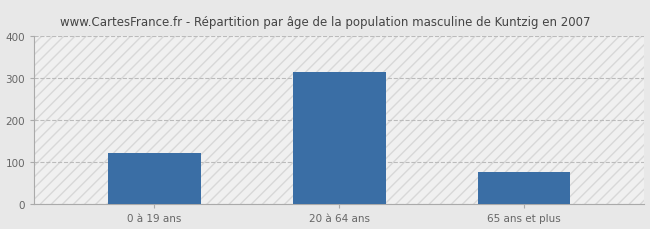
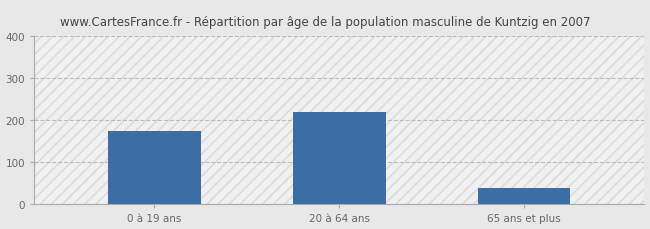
0 à 19 ans: 122 -> 175
20 à 64 ans: 314 -> 220
65 ans et plus: 78 -> 40
